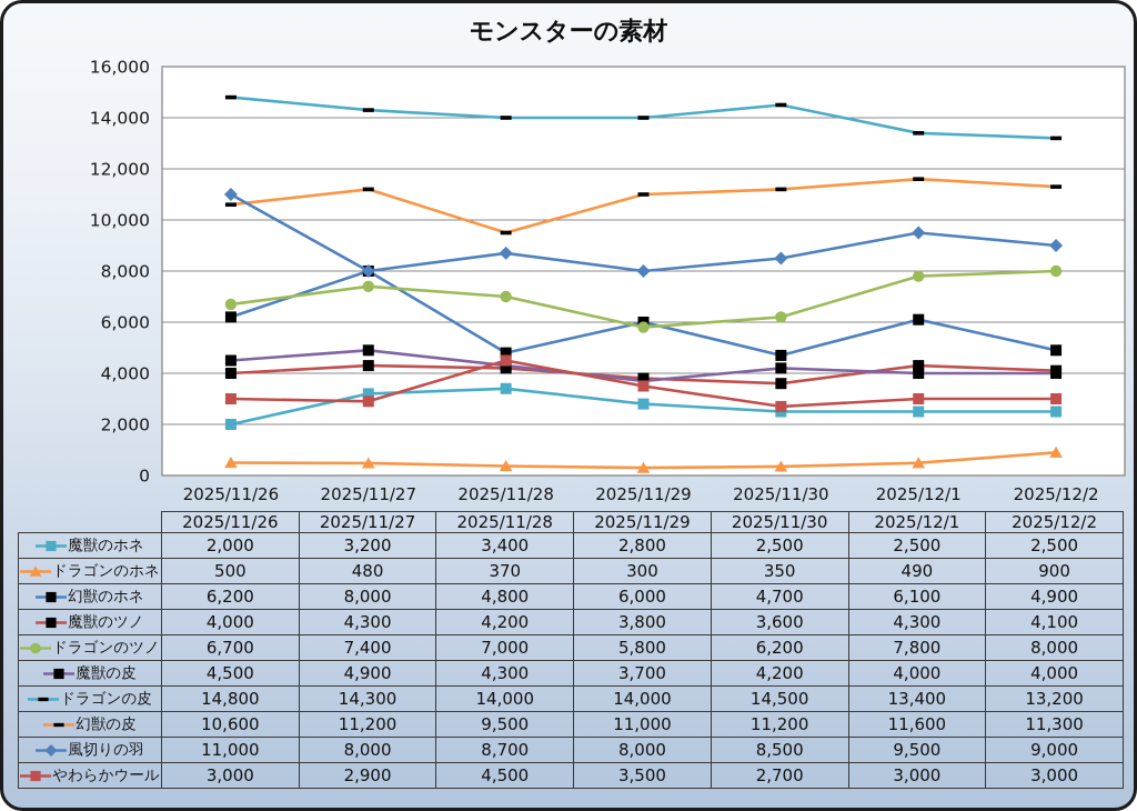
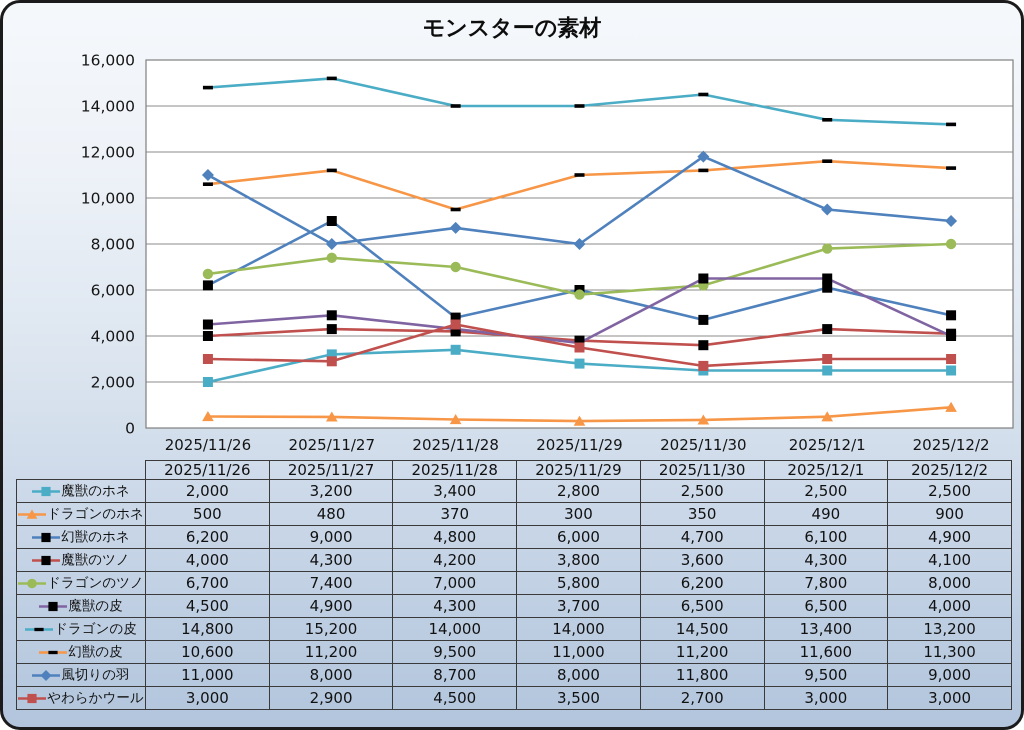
幻獣のホネ/2025/11/27: 8,000 -> 9,000
ドラゴンの皮/2025/11/27: 14,300 -> 15,200
魔獣の皮/2025/11/30: 4,200 -> 6,500
風切りの羽/2025/11/30: 8,500 -> 11,800
魔獣の皮/2025/12/1: 4,000 -> 6,500
